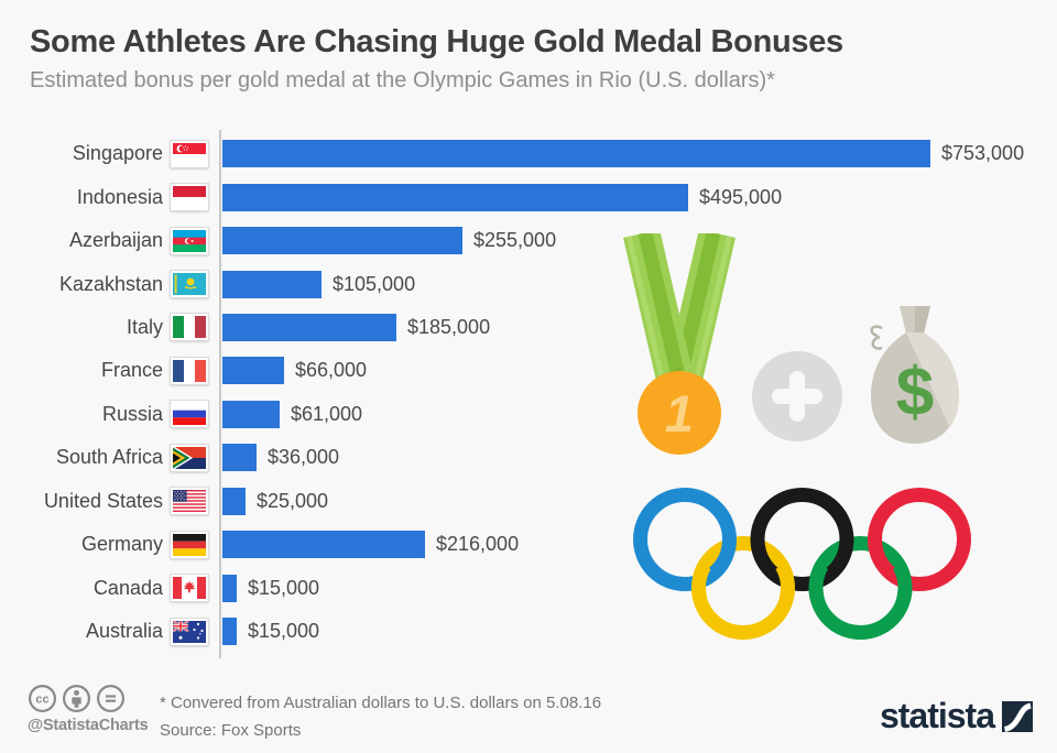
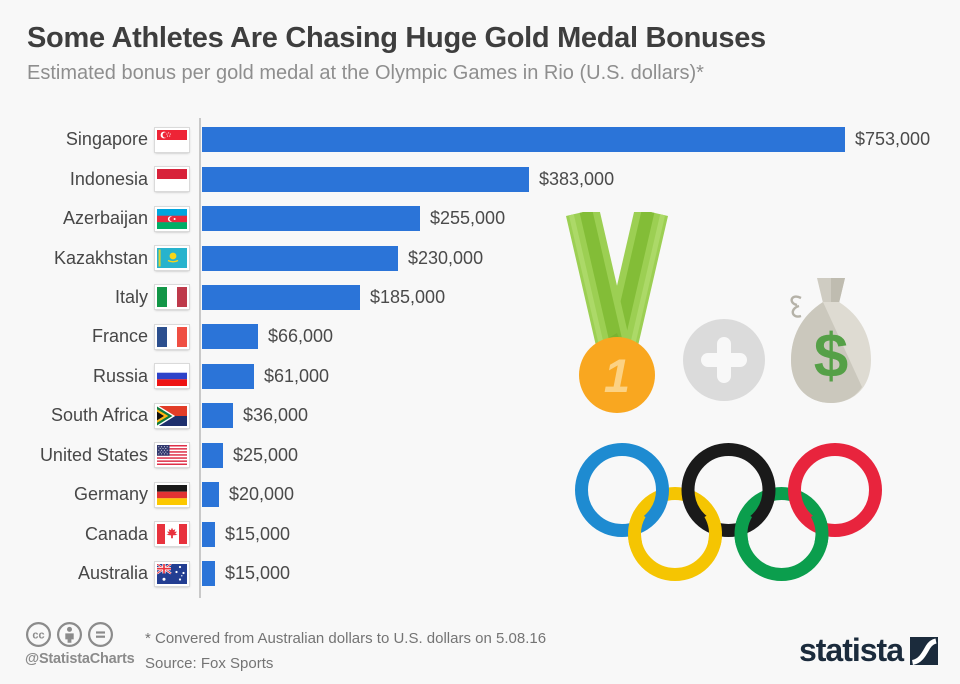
Indonesia: $495,000 -> $383,000
Kazakhstan: $105,000 -> $230,000
Germany: $216,000 -> $20,000
